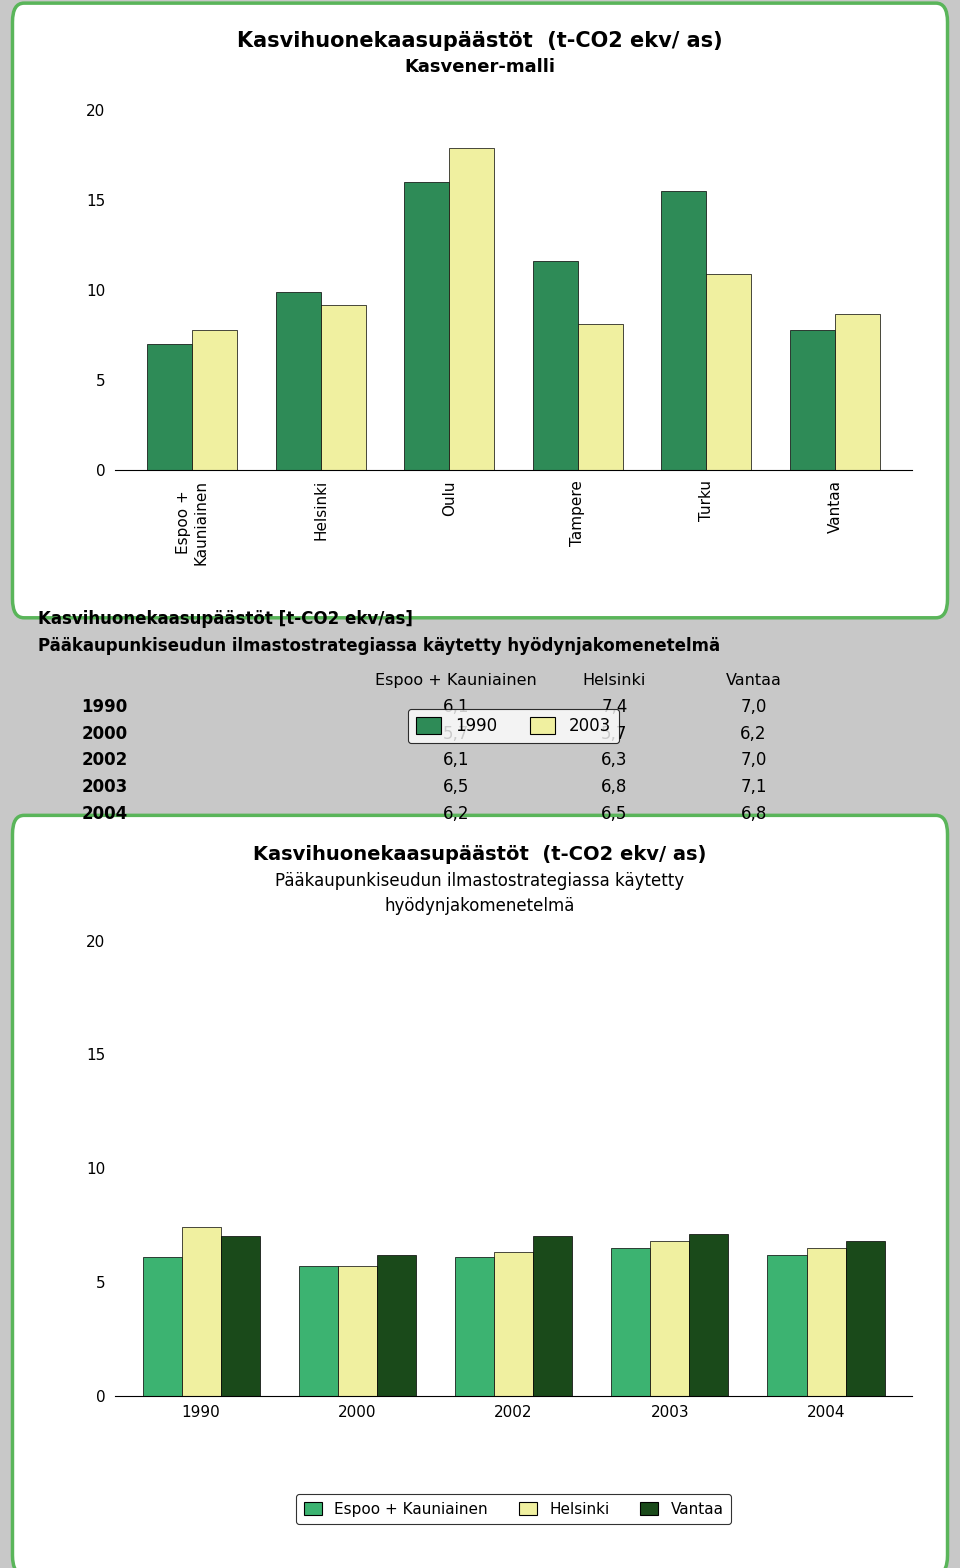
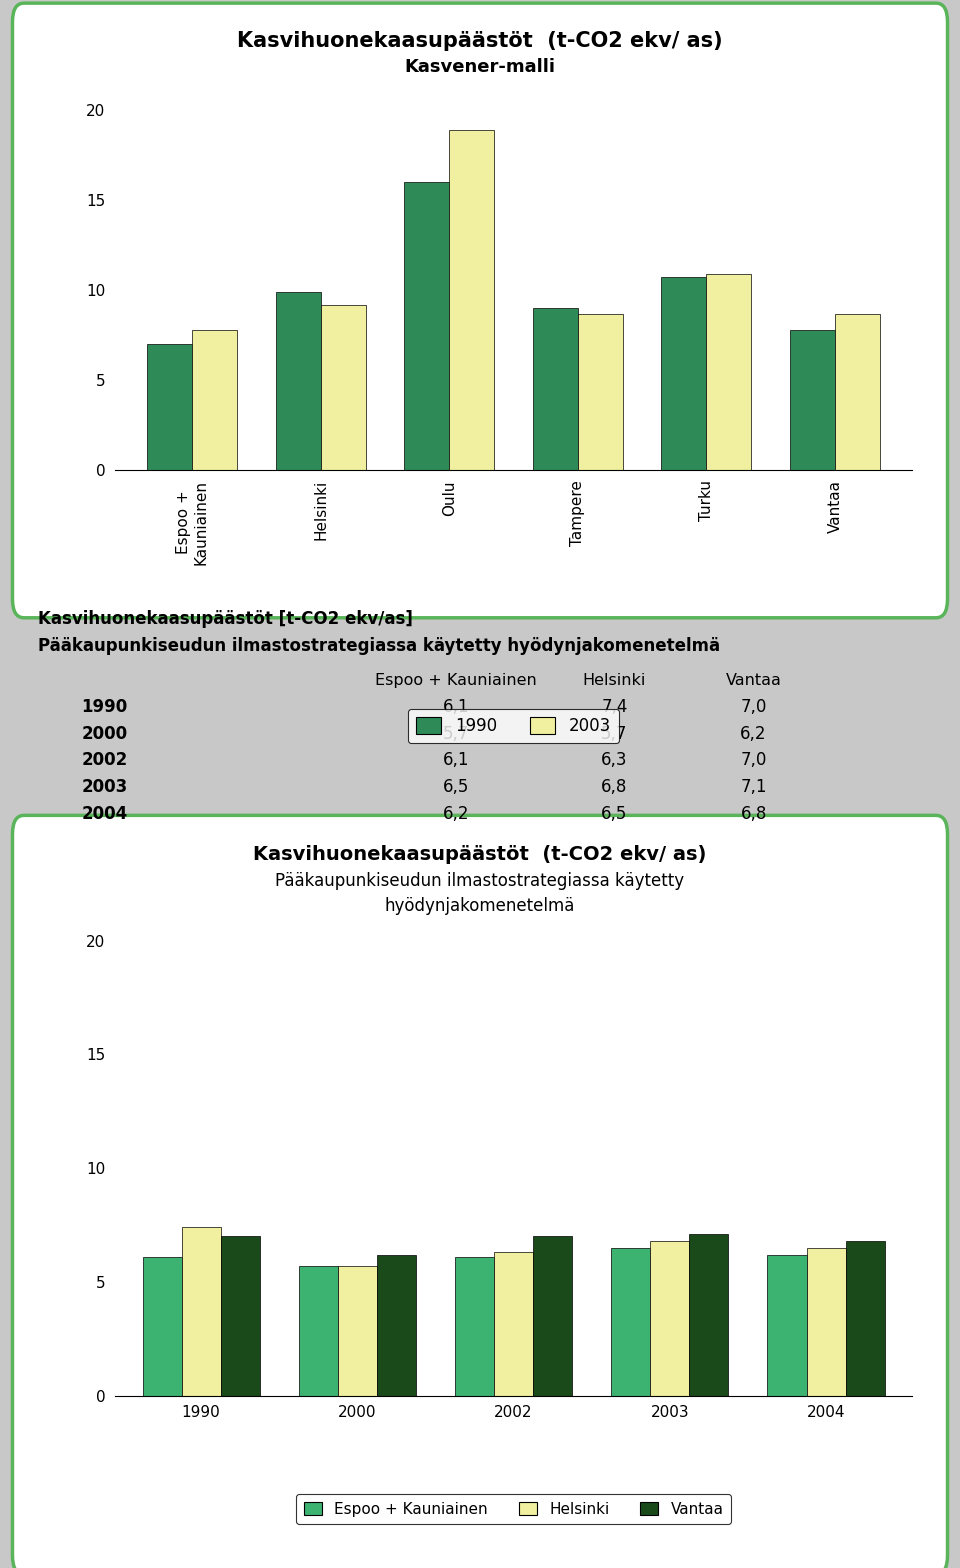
2003/Oulu: 17.9 -> 18.9
1990/Tampere: 11.6 -> 9.0
2003/Tampere: 8.1 -> 8.7
1990/Turku: 15.5 -> 10.7
